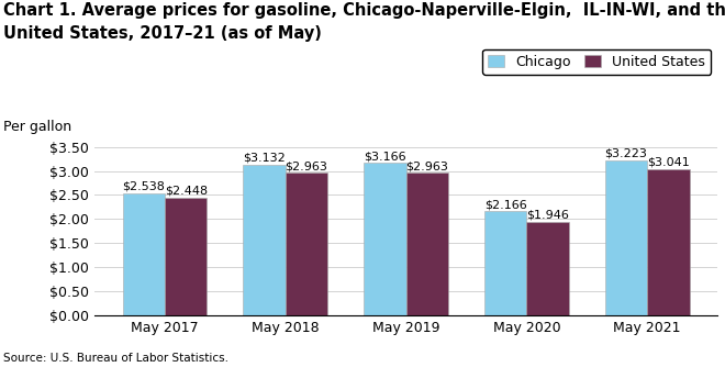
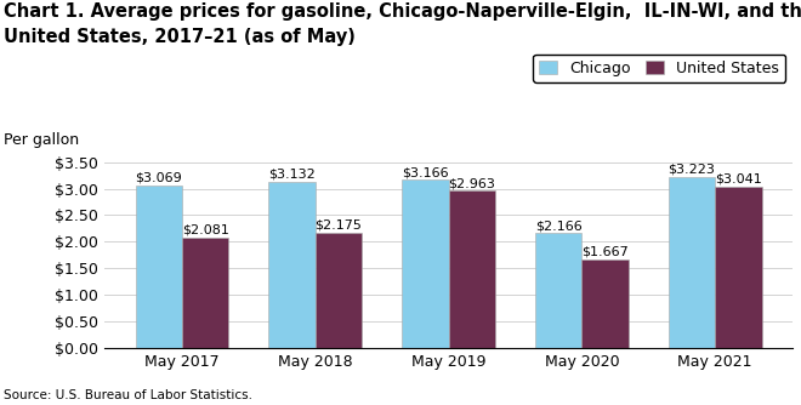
Chicago/May 2017: $2.538 -> $3.069
United States/May 2017: $2.448 -> $2.081
United States/May 2018: $2.963 -> $2.175
United States/May 2020: $1.946 -> $1.667
